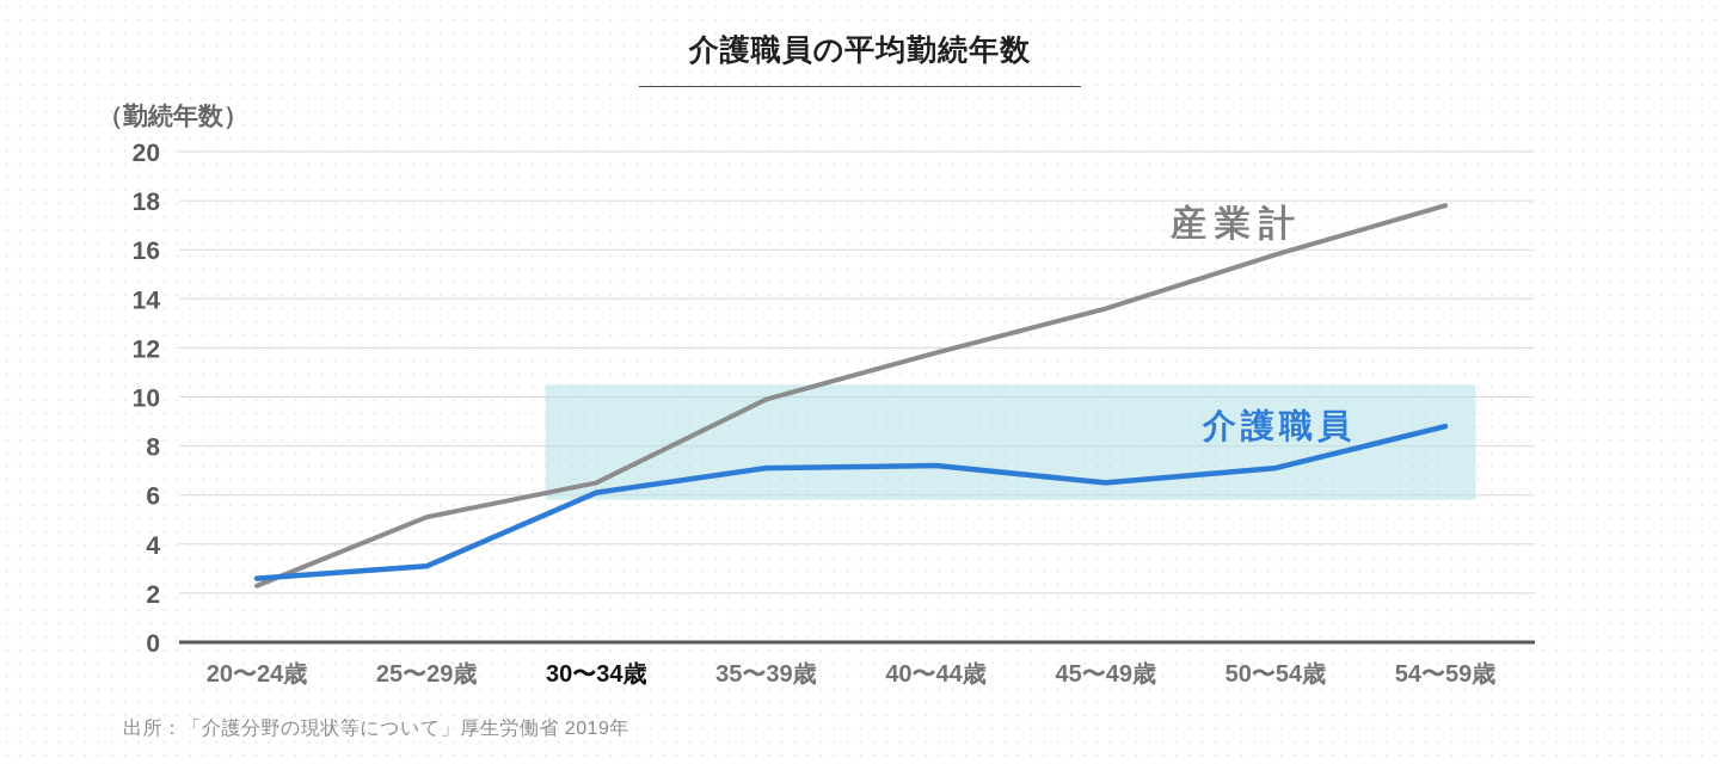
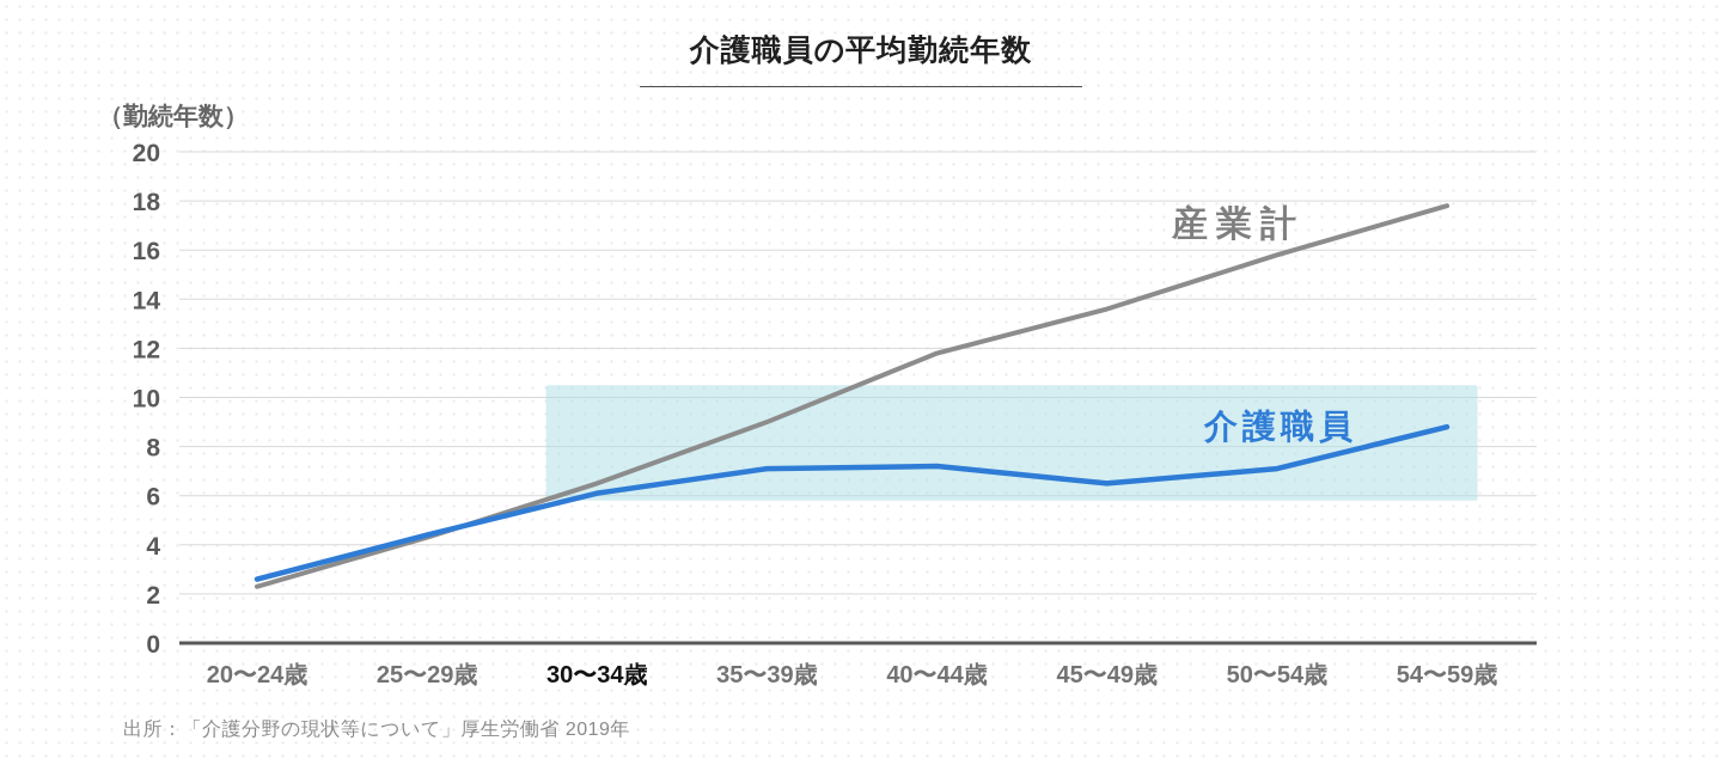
産業計/25〜29歳: 5.1 -> 4.3
介護職員/25〜29歳: 3.1 -> 4.4
産業計/35〜39歳: 9.9 -> 9.0
